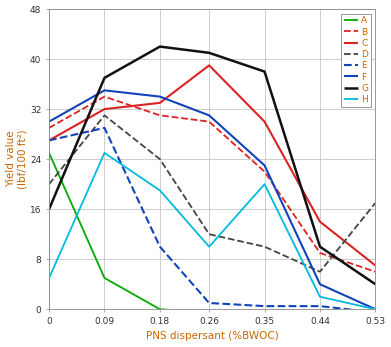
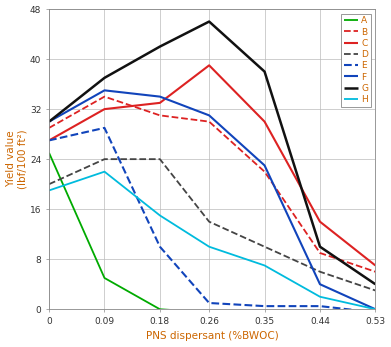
G/0: 16 -> 30
H/0: 5 -> 19
D/0.09: 31 -> 24
H/0.09: 25 -> 22
H/0.18: 19 -> 15
D/0.26: 12 -> 14
G/0.26: 41 -> 46
H/0.35: 20 -> 7
D/0.53: 17 -> 3
